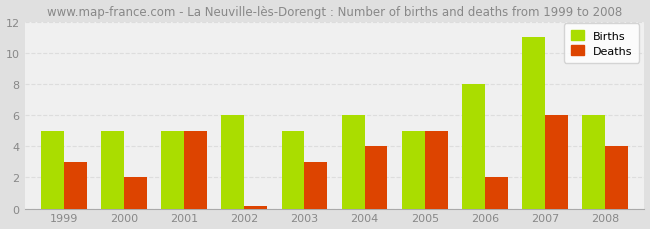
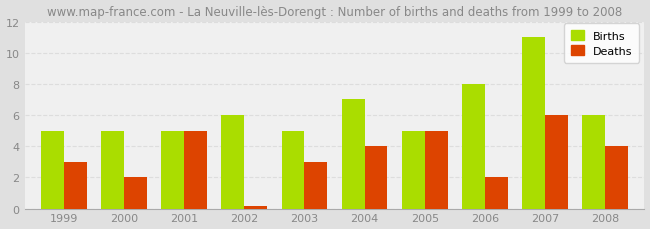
Births/2004: 6 -> 7
